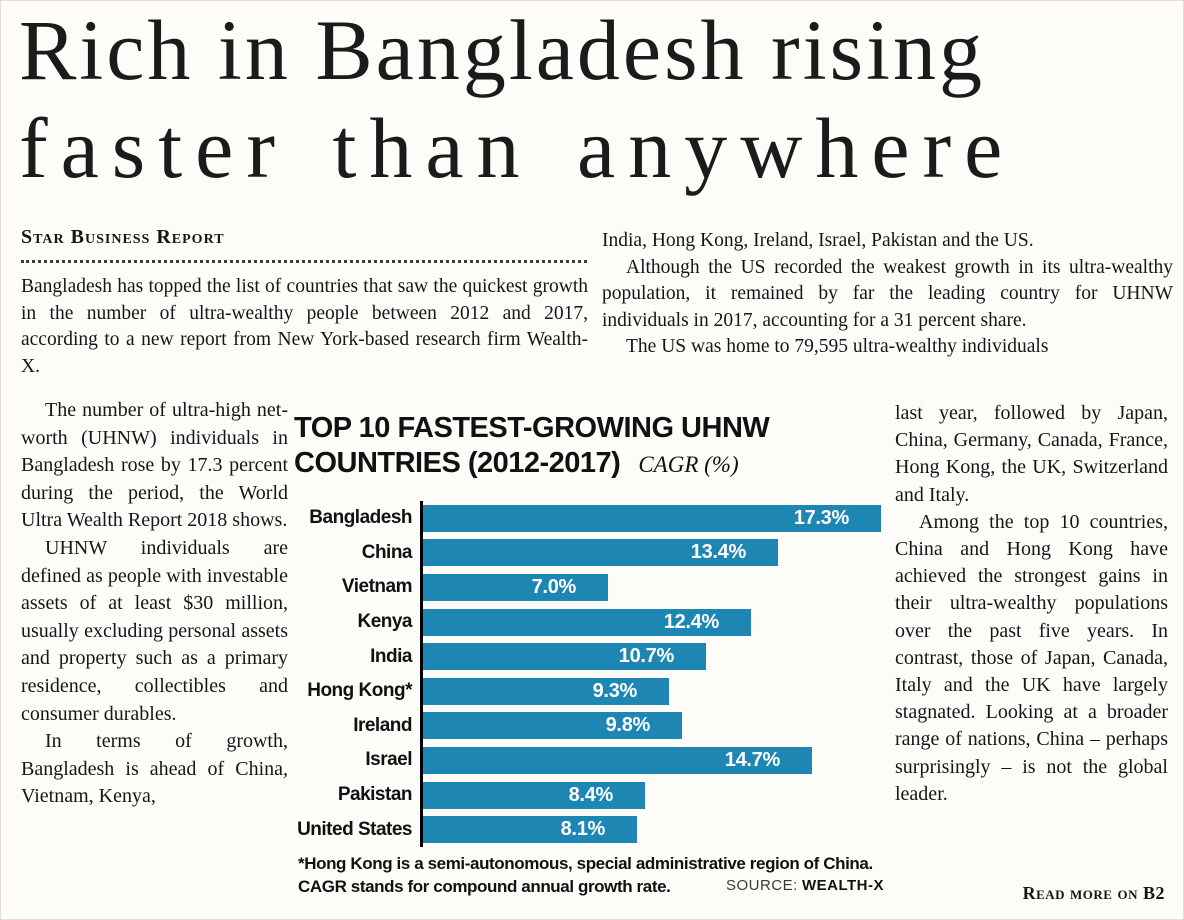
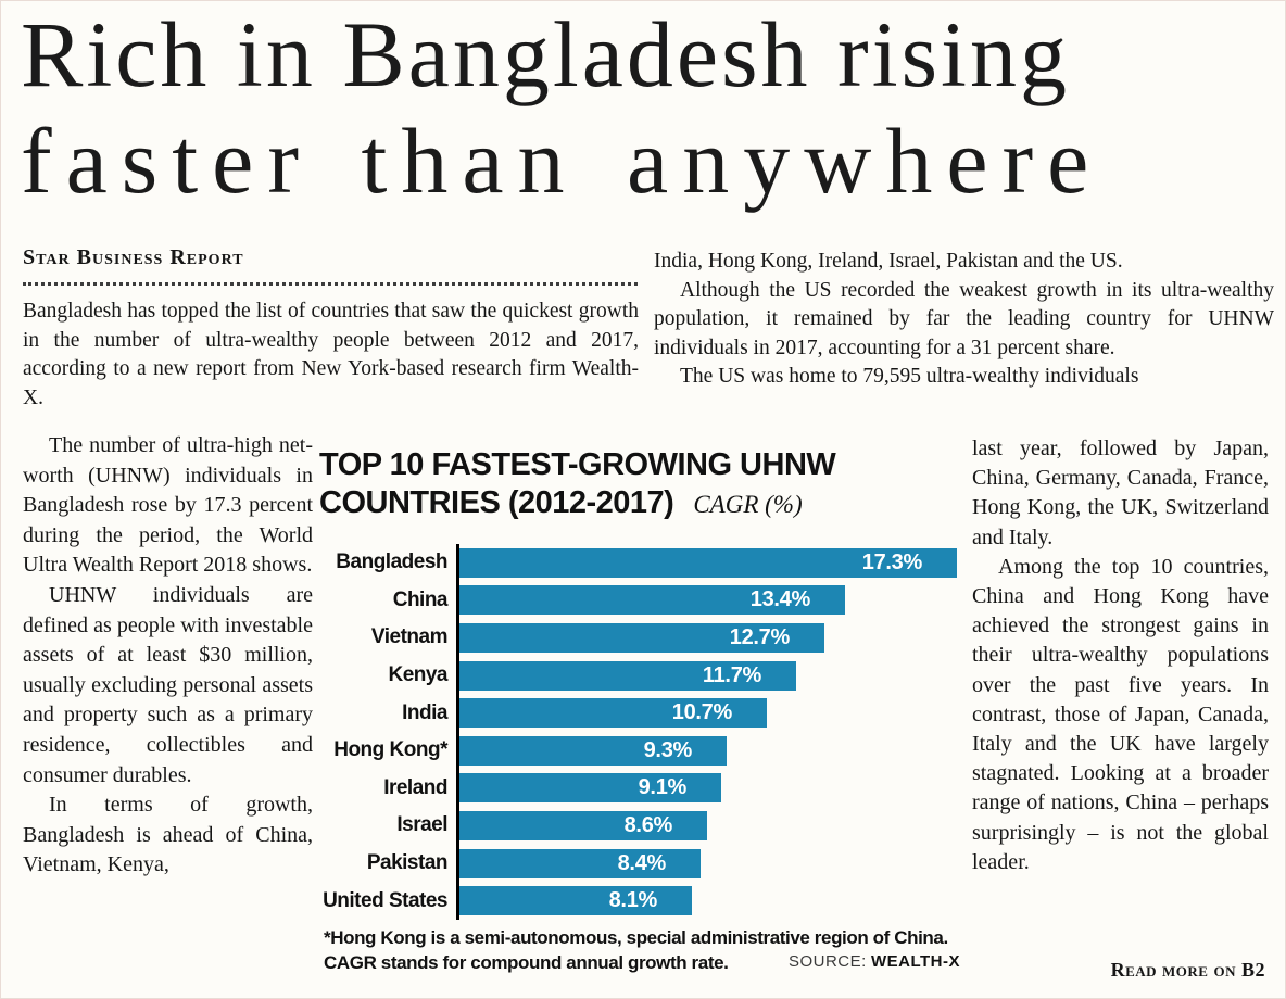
Vietnam: 7.0% -> 12.7%
Kenya: 12.4% -> 11.7%
Ireland: 9.8% -> 9.1%
Israel: 14.7% -> 8.6%
